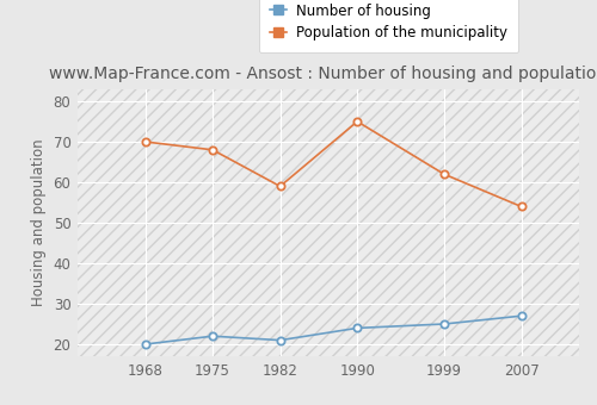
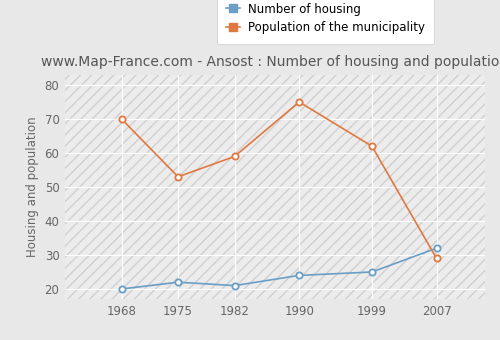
Population of the municipality/1975: 68 -> 53
Number of housing/2007: 27 -> 32
Population of the municipality/2007: 54 -> 29
